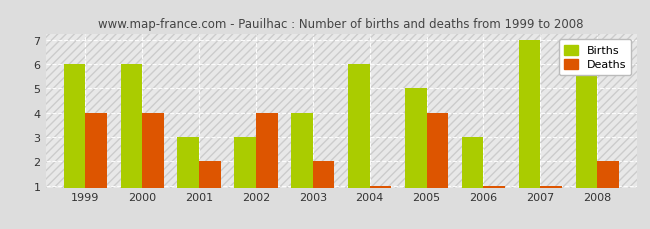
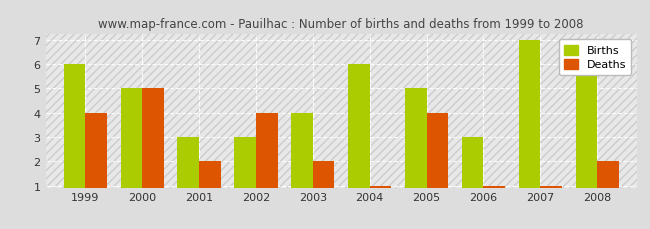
Births/2000: 6 -> 5
Deaths/2000: 4 -> 5
